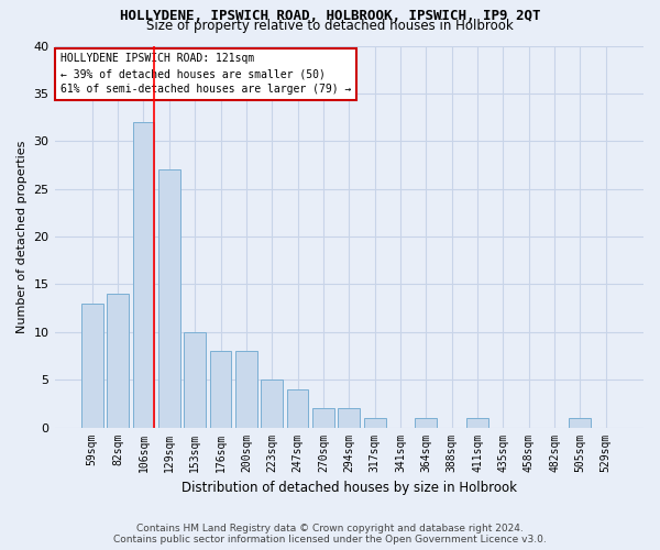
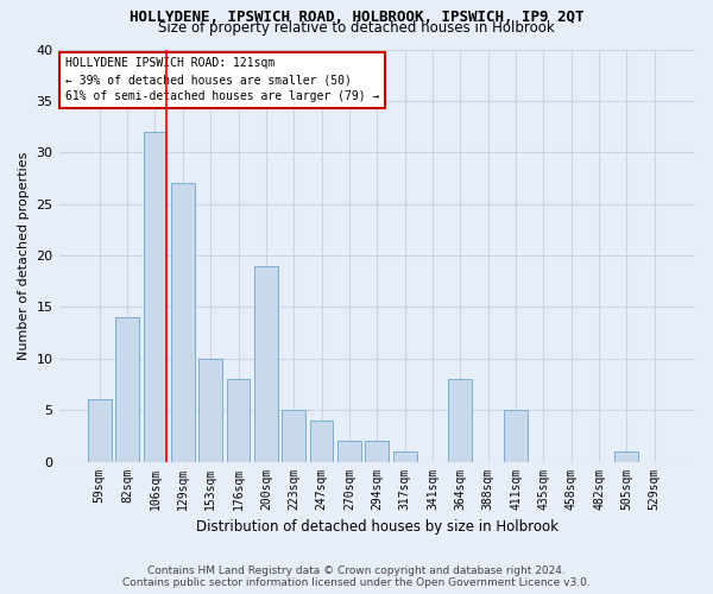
59sqm: 13 -> 6
200sqm: 8 -> 19
364sqm: 1 -> 8
411sqm: 1 -> 5
